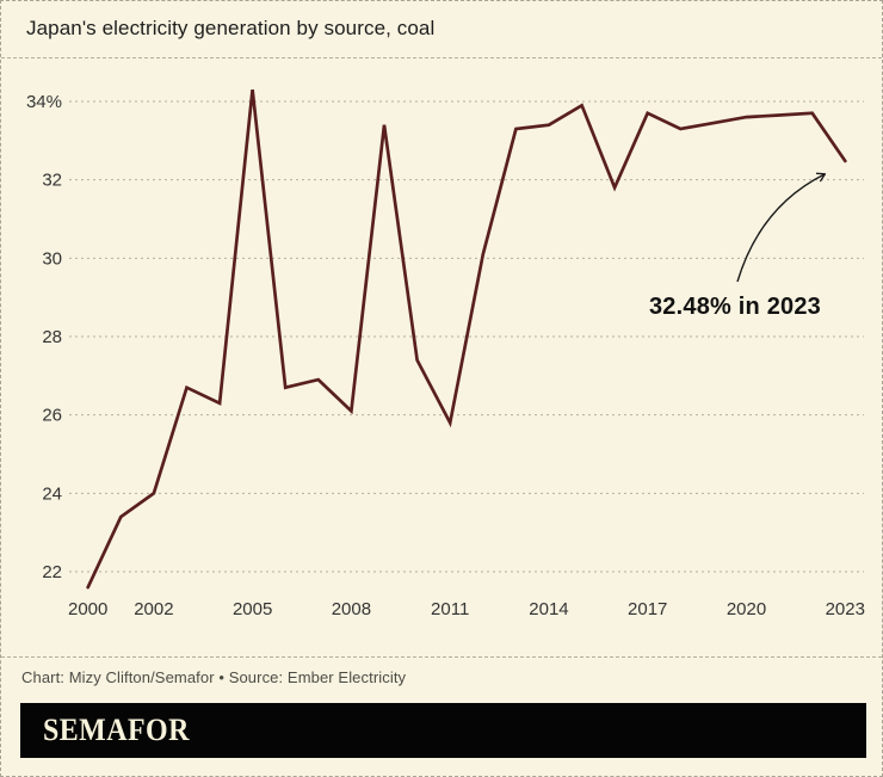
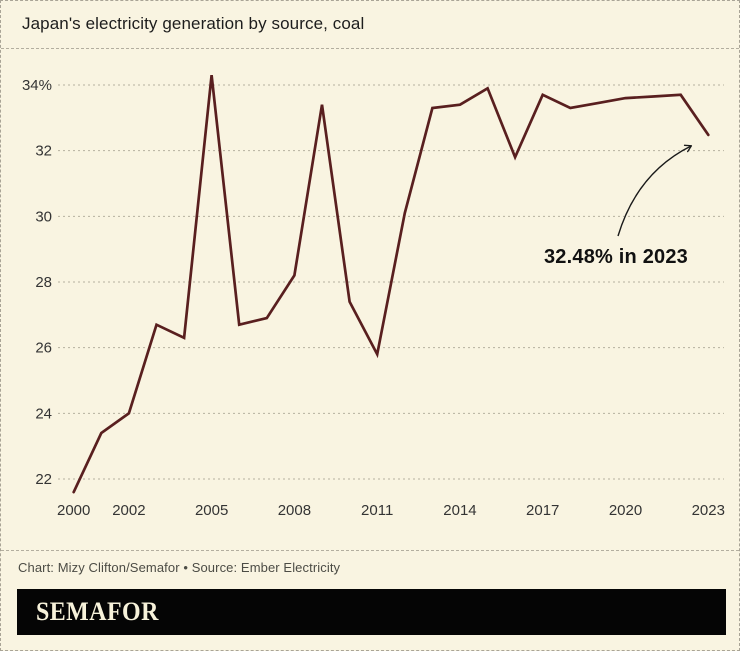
2008: 26.1% -> 28.2%
